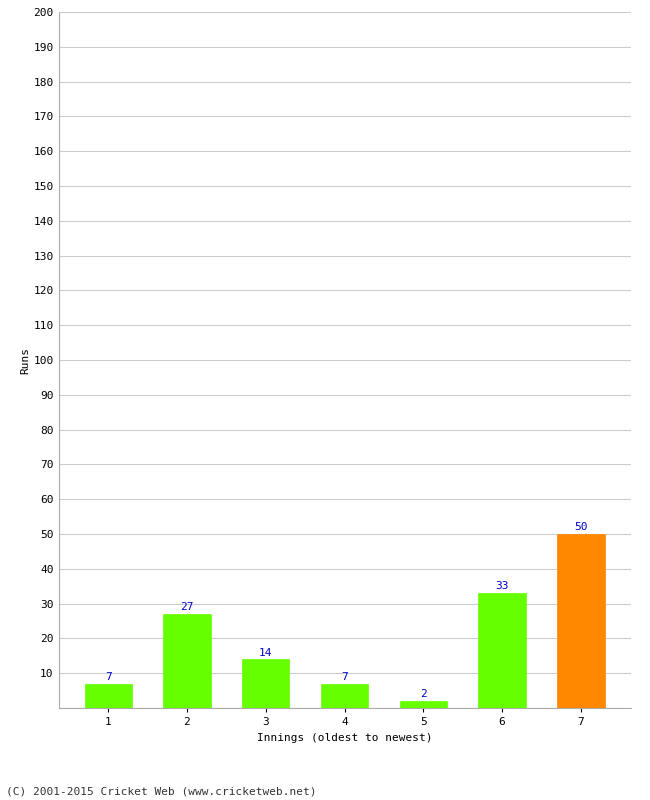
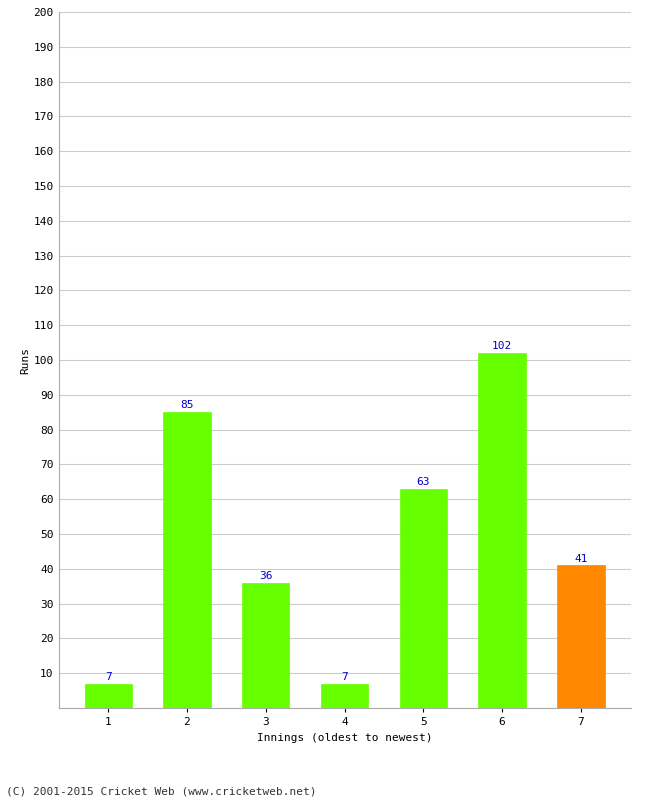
2: 27 -> 85
3: 14 -> 36
5: 2 -> 63
6: 33 -> 102
7: 50 -> 41
